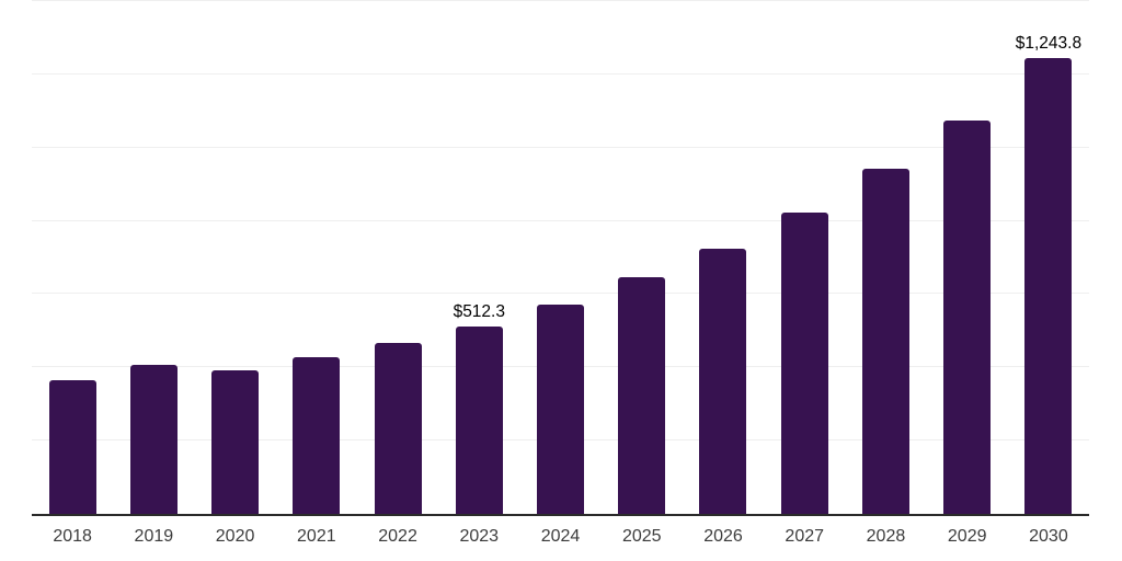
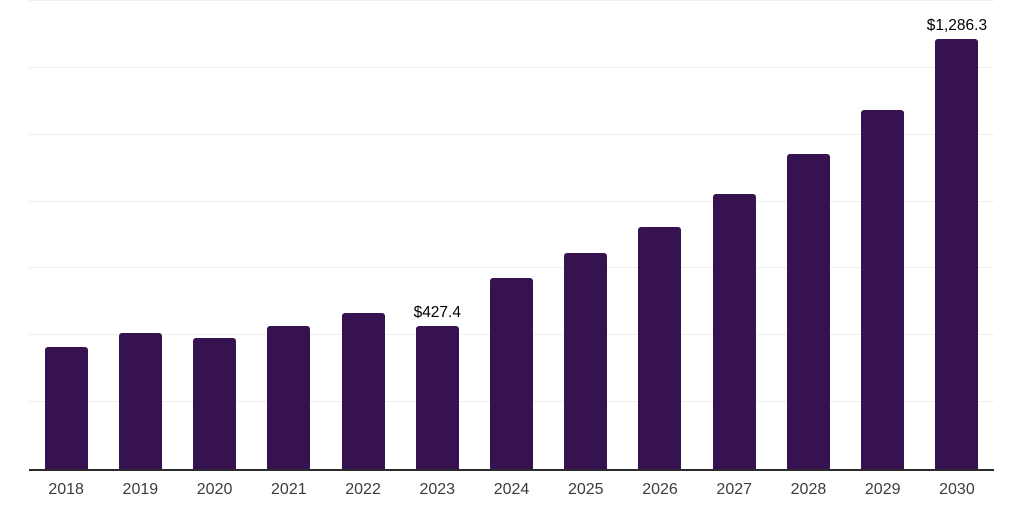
2023: $512.3 -> $427.4
2030: $1,243.8 -> $1,286.3
